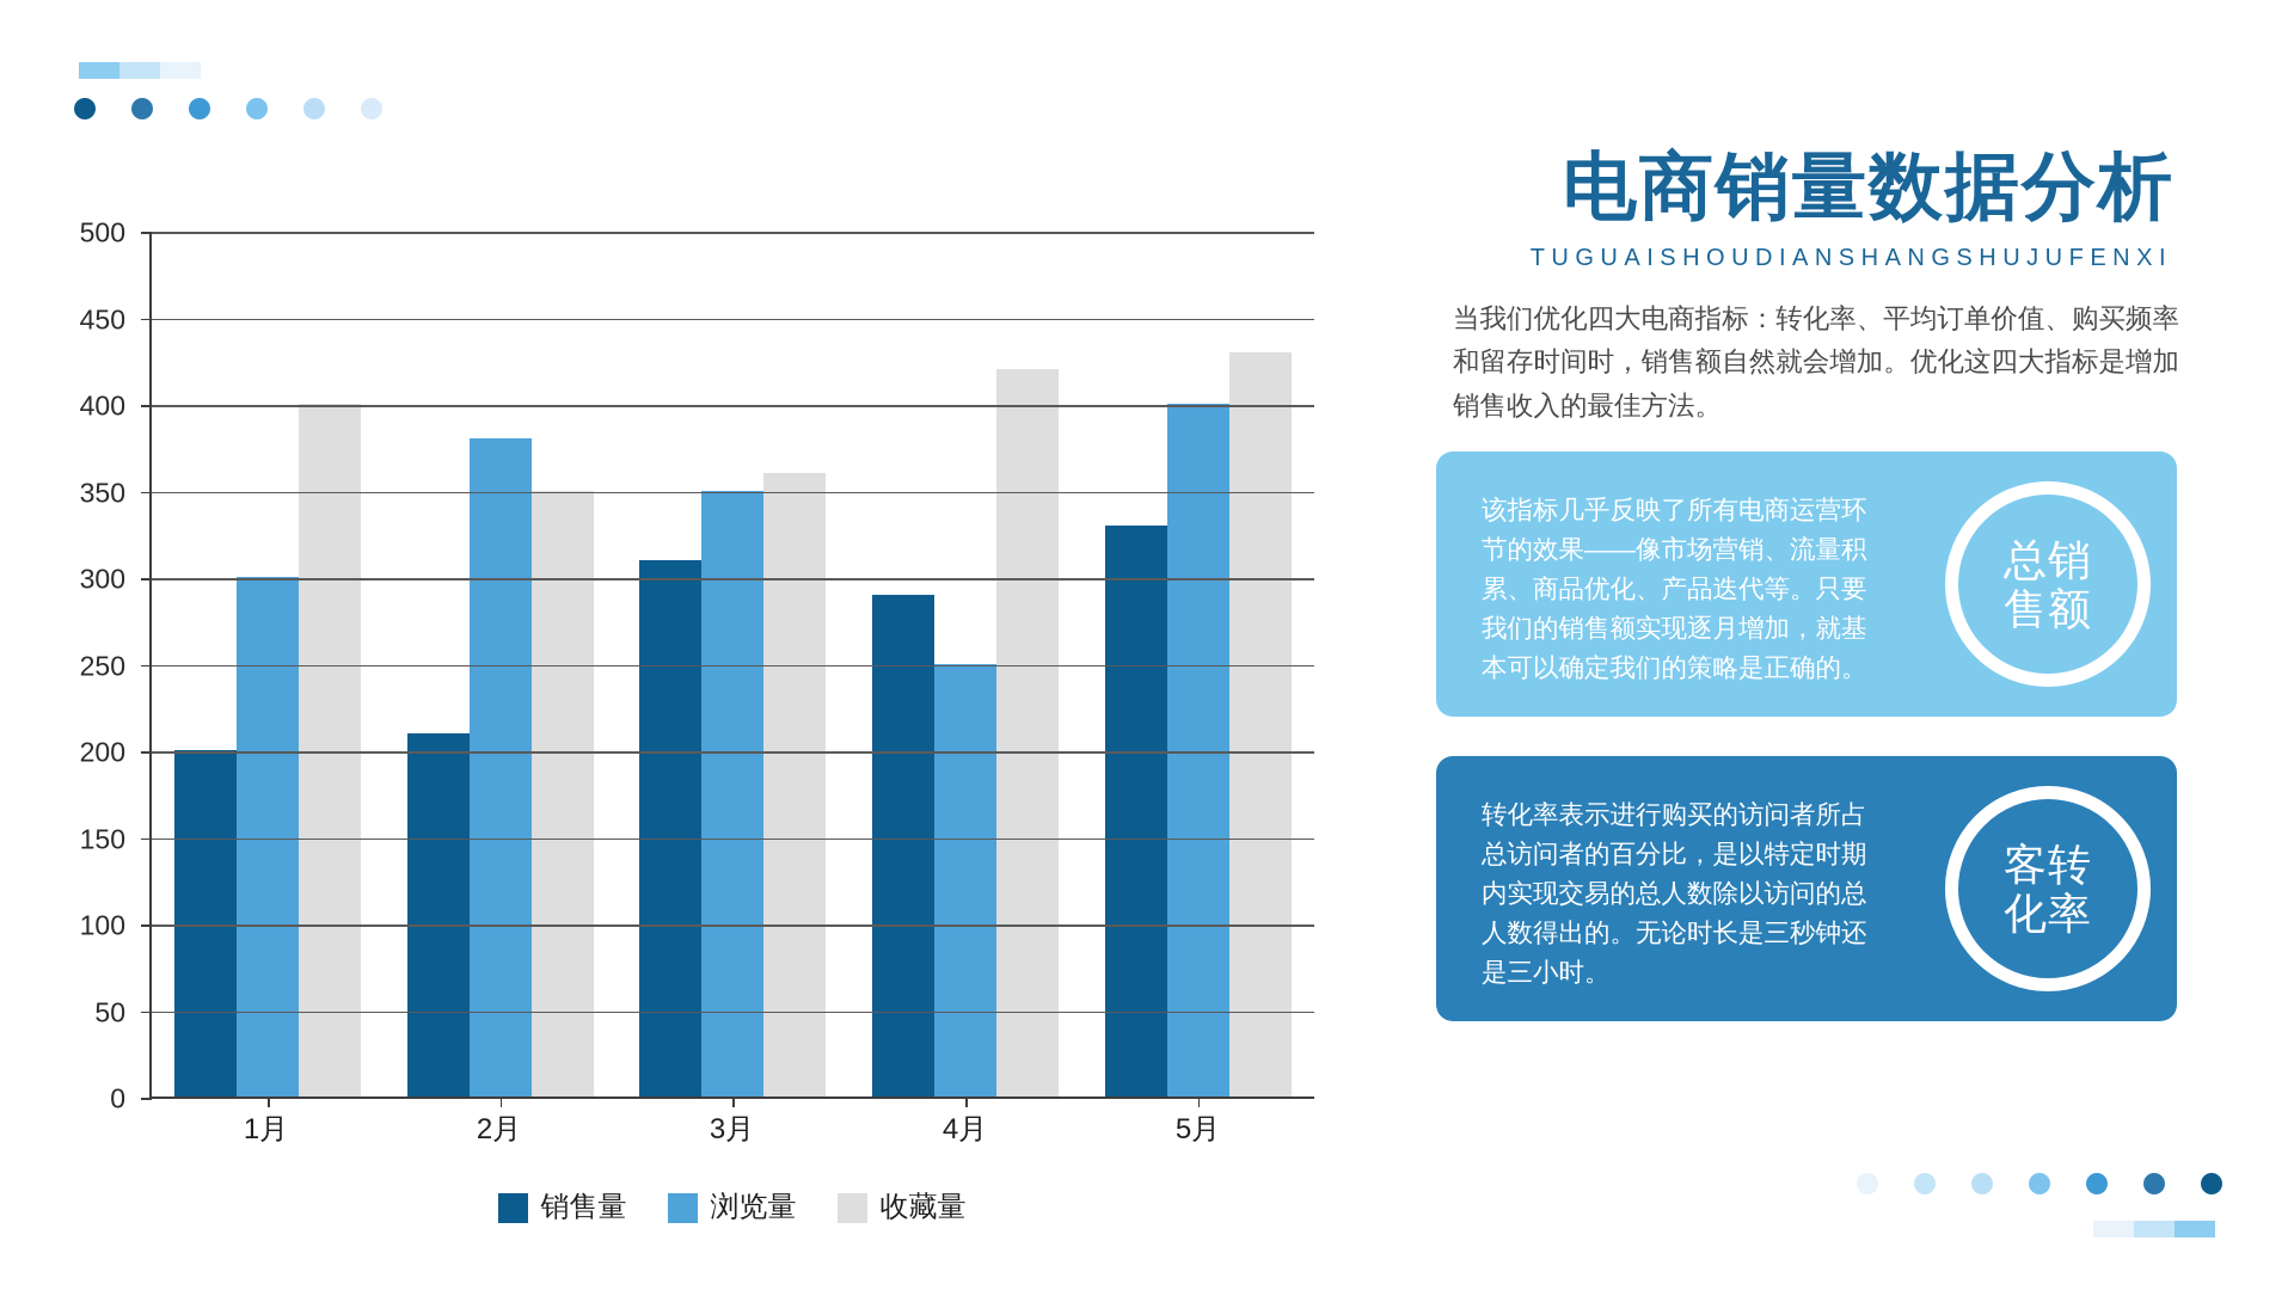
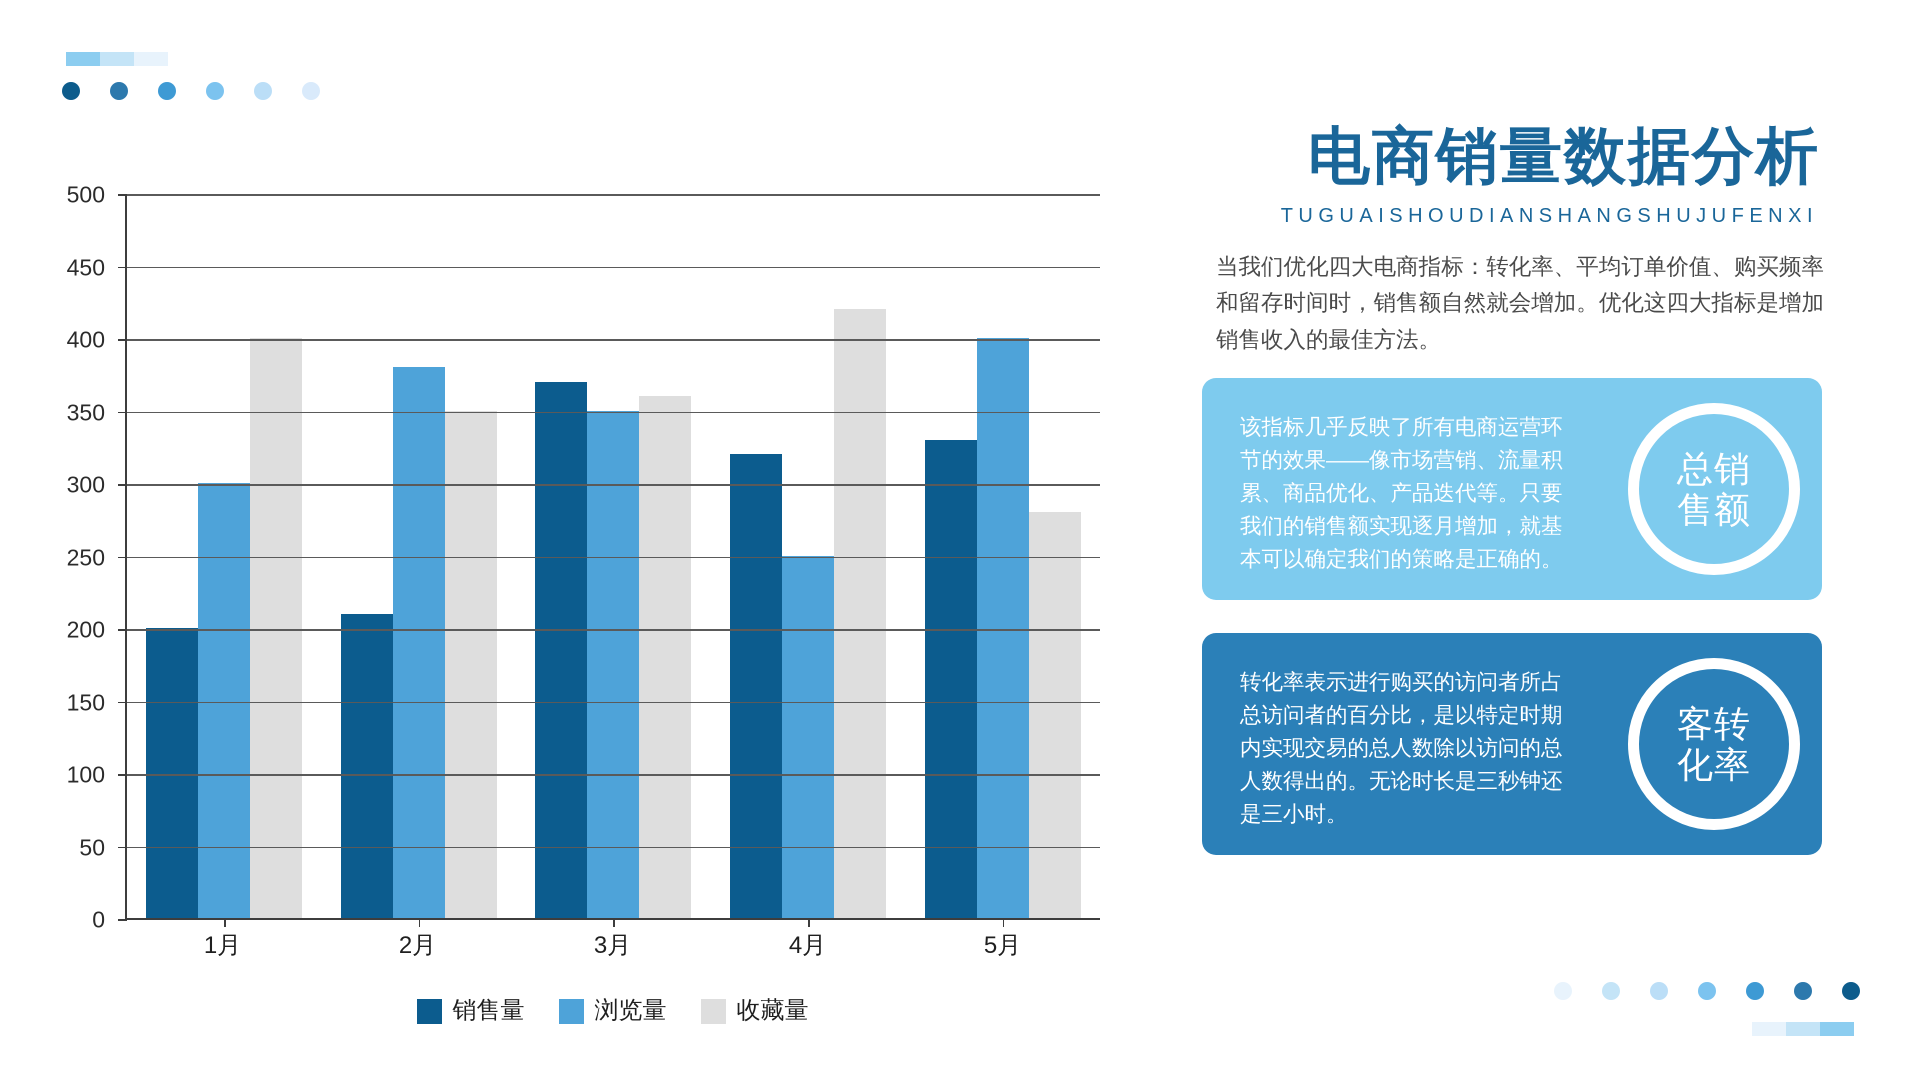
销售量/3月: 310 -> 370
销售量/4月: 290 -> 320
收藏量/5月: 430 -> 280
